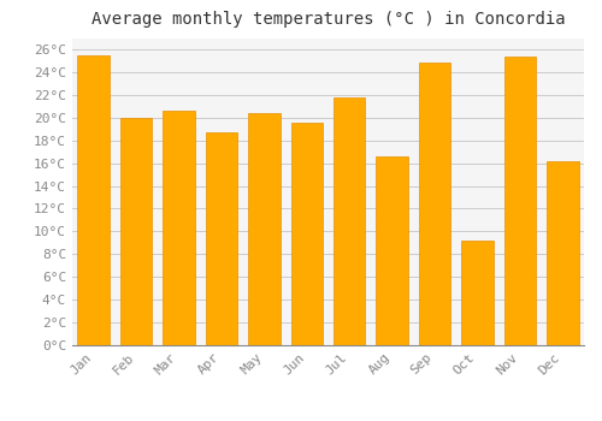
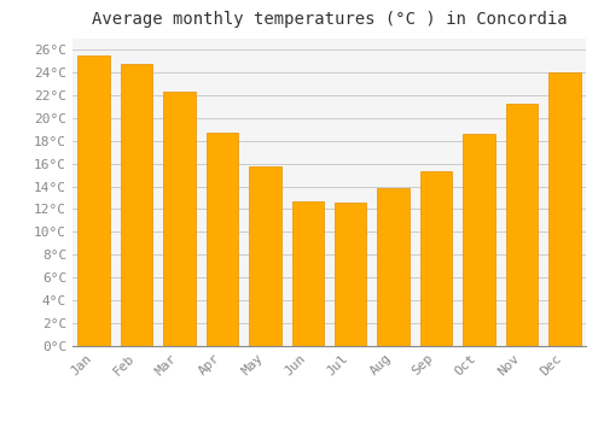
Feb: 20.0°C -> 24.7°C
Mar: 20.6°C -> 22.3°C
May: 20.4°C -> 15.7°C
Jun: 19.6°C -> 12.7°C
Jul: 21.8°C -> 12.6°C
Aug: 16.6°C -> 13.8°C
Sep: 24.8°C -> 15.3°C
Oct: 9.2°C -> 18.6°C
Nov: 25.4°C -> 21.2°C
Dec: 16.2°C -> 24.0°C
